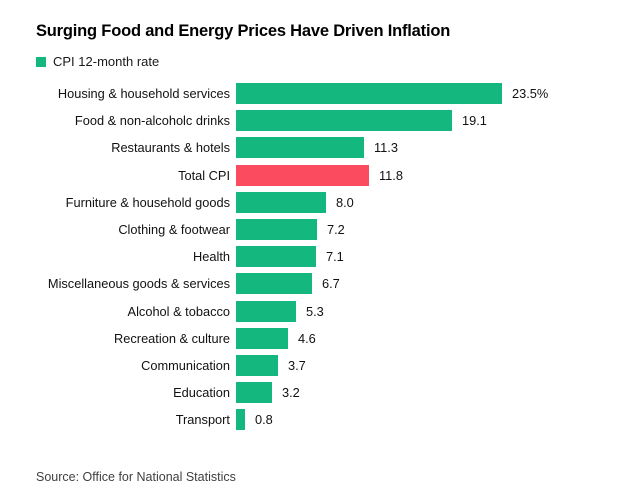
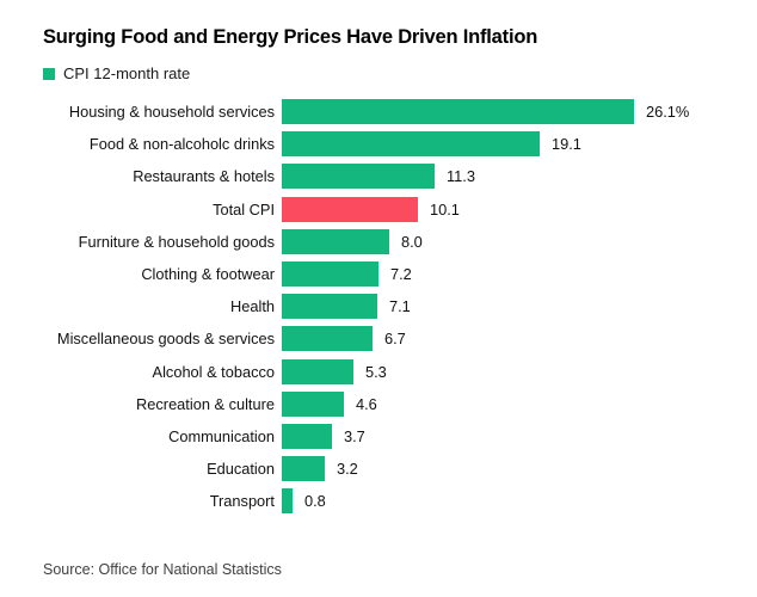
Housing & household services: 23.5% -> 26.1%
Total CPI: 11.8 -> 10.1
